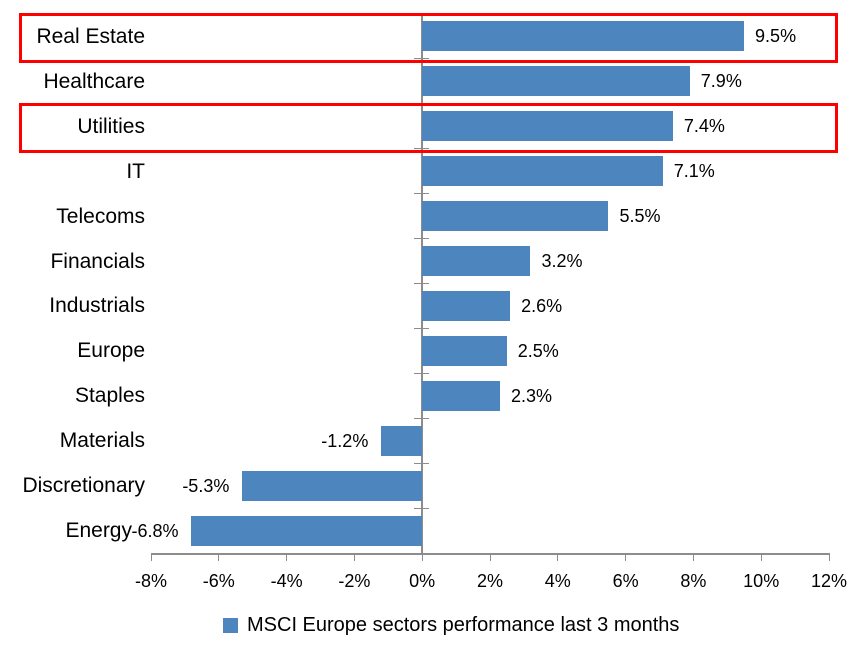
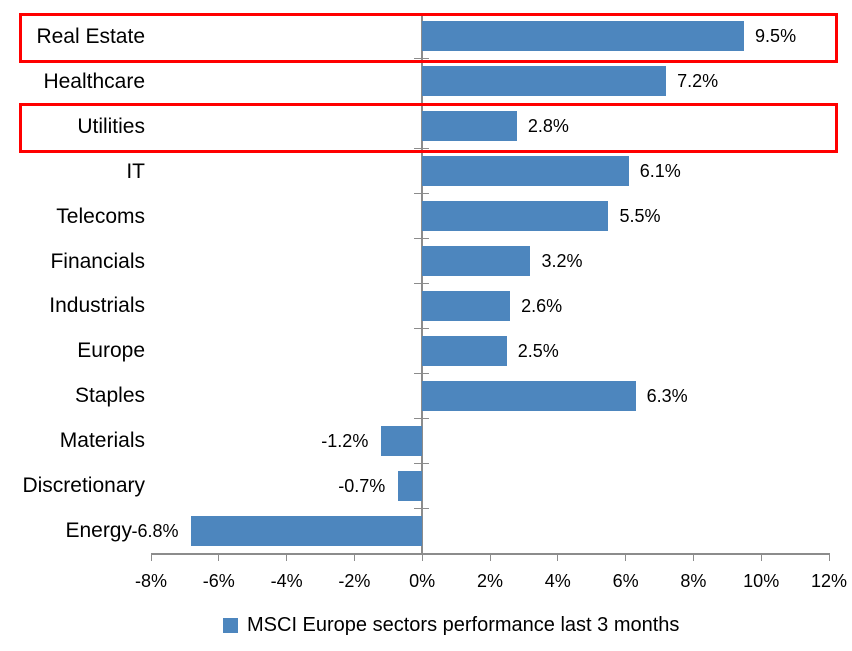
Healthcare: 7.9% -> 7.2%
Utilities: 7.4% -> 2.8%
IT: 7.1% -> 6.1%
Staples: 2.3% -> 6.3%
Discretionary: -5.3% -> -0.7%
